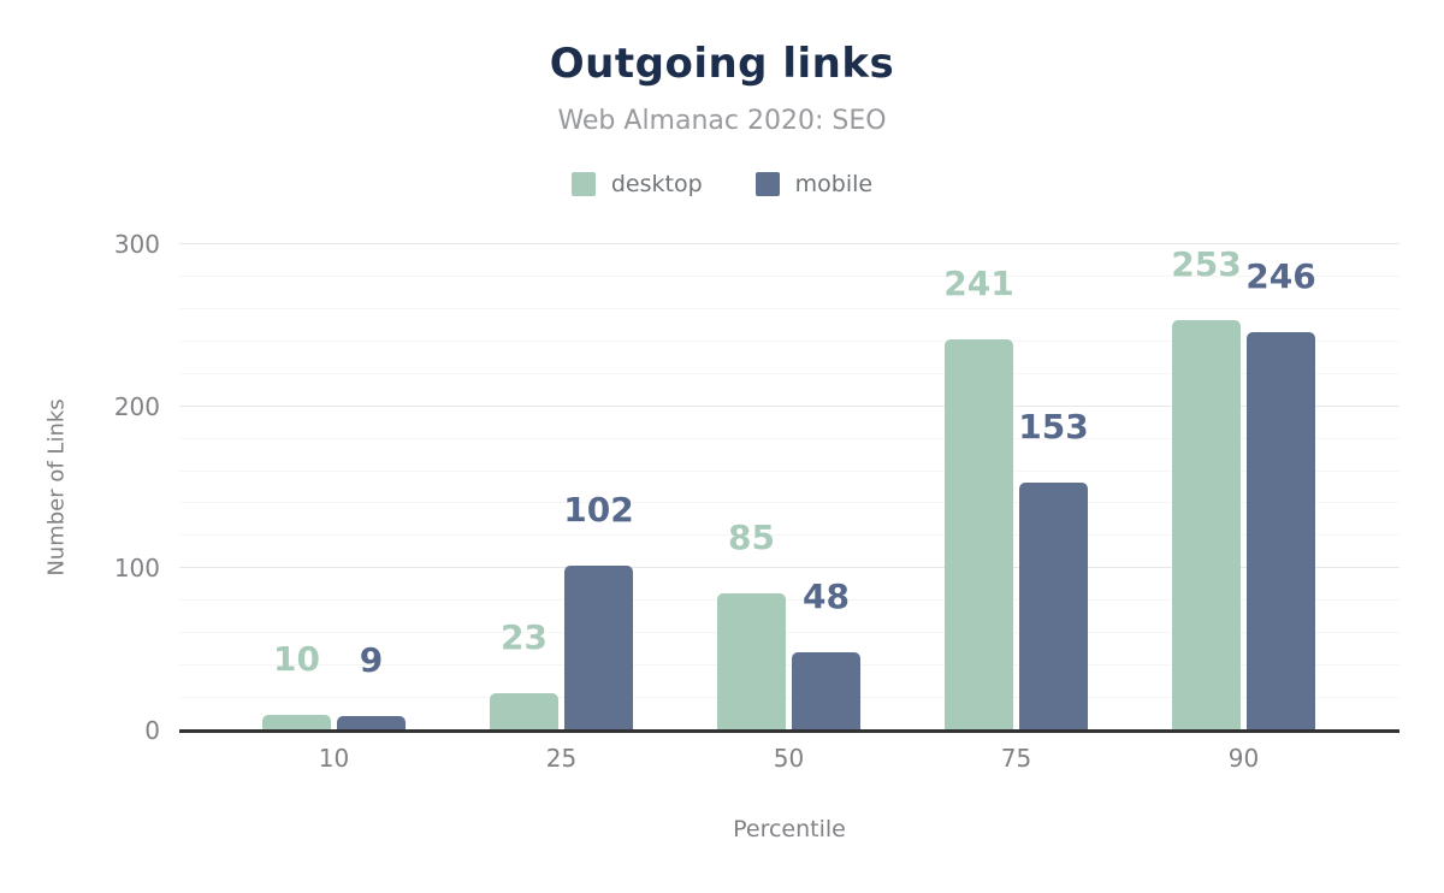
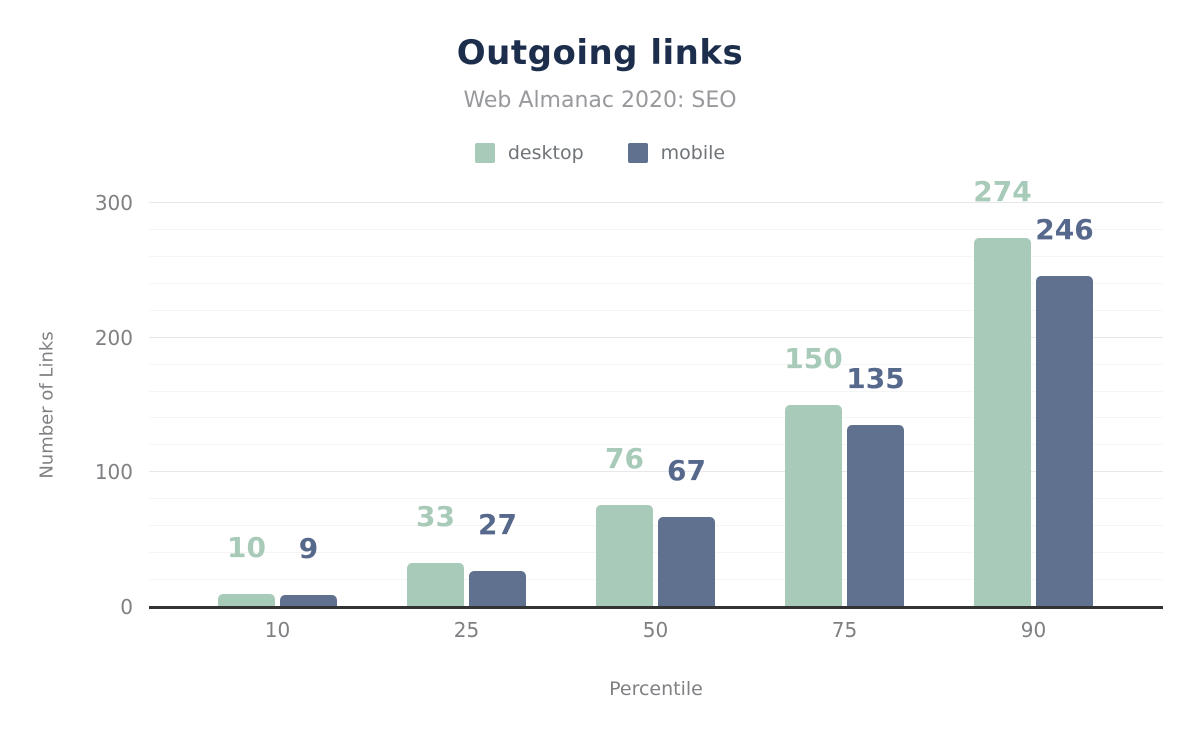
desktop/25: 23 -> 33
mobile/25: 102 -> 27
desktop/50: 85 -> 76
mobile/50: 48 -> 67
desktop/75: 241 -> 150
mobile/75: 153 -> 135
desktop/90: 253 -> 274
